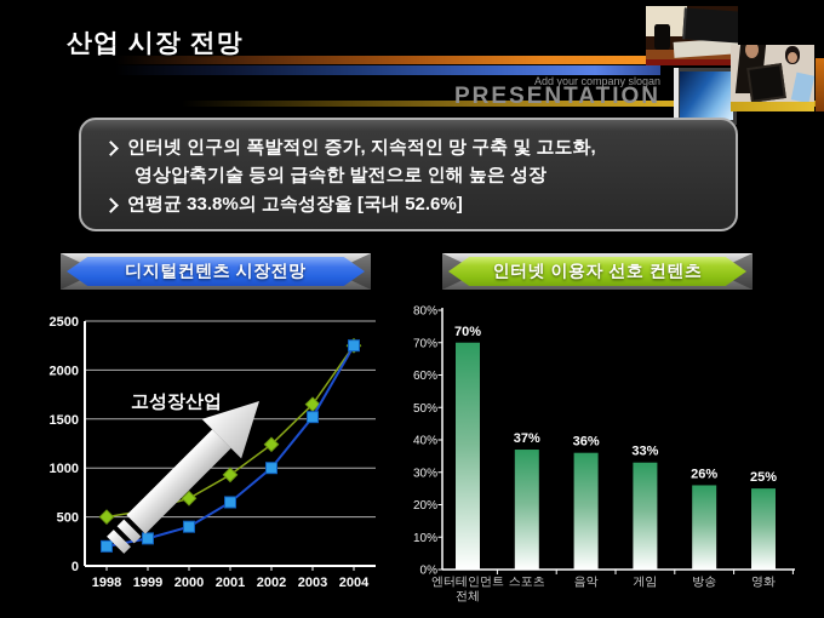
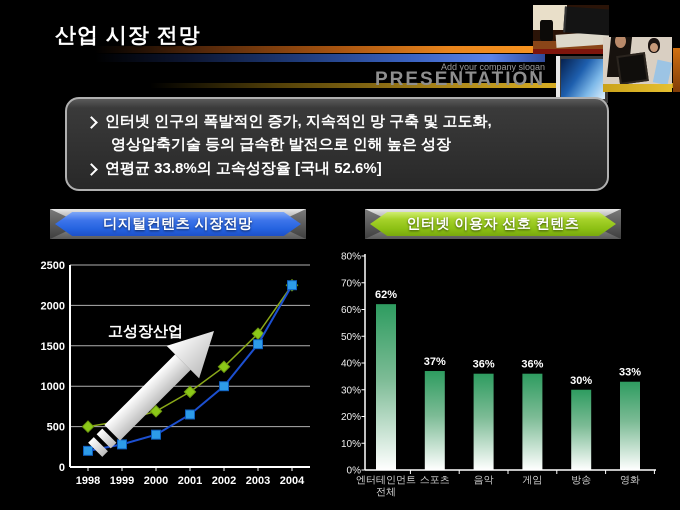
인터넷 이용자 선호 컨텐츠/엔터테인먼트 전체: 70% -> 62%
인터넷 이용자 선호 컨텐츠/게임: 33% -> 36%
인터넷 이용자 선호 컨텐츠/방송: 26% -> 30%
인터넷 이용자 선호 컨텐츠/영화: 25% -> 33%
